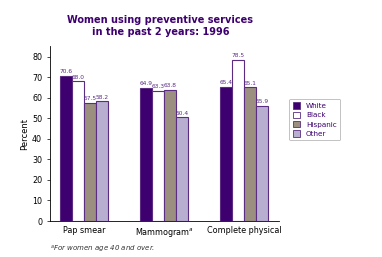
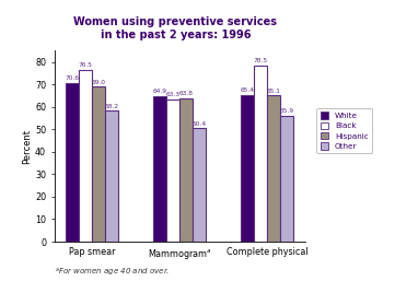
Black/Pap smear: 68.0 -> 76.5
Hispanic/Pap smear: 57.5 -> 69.0
